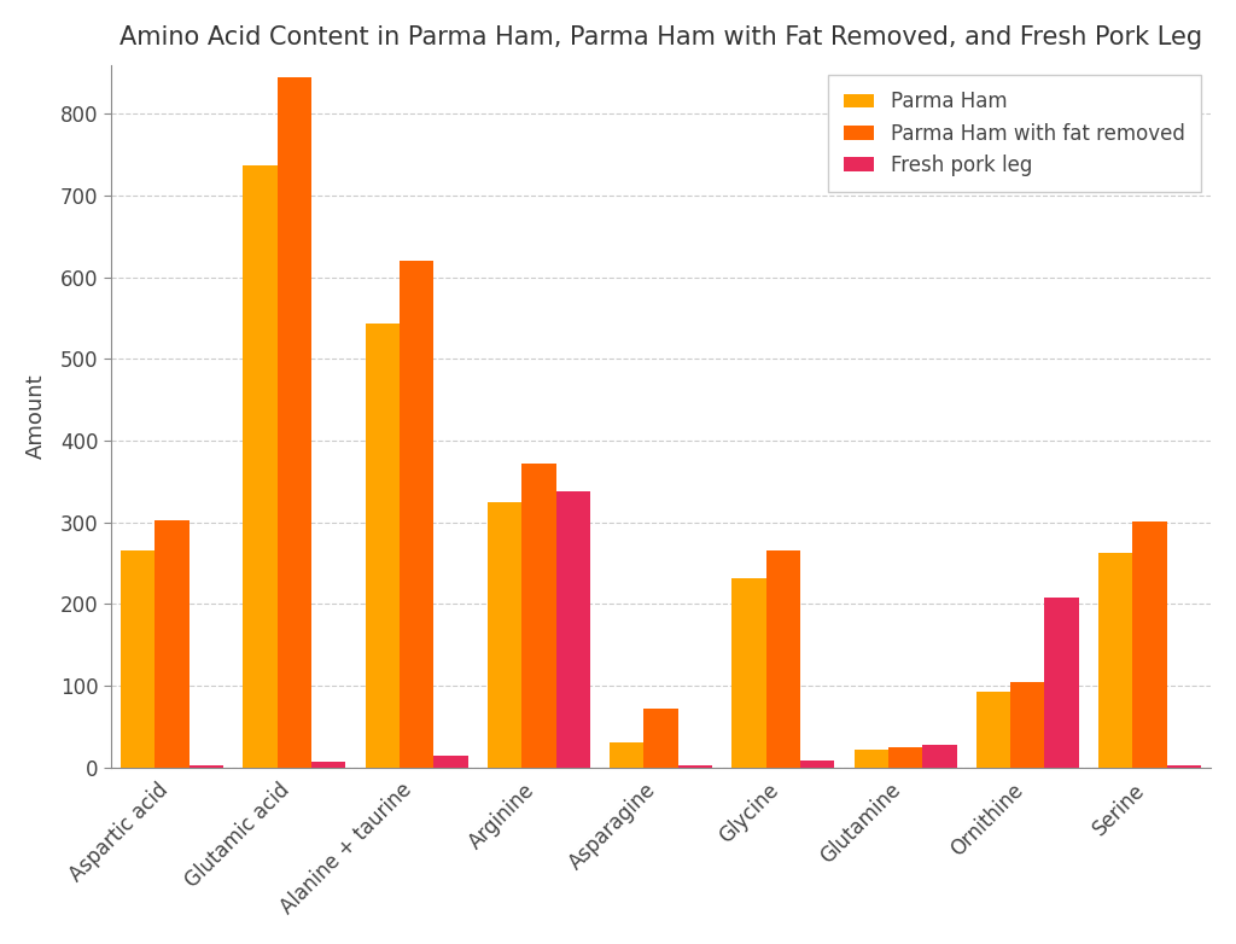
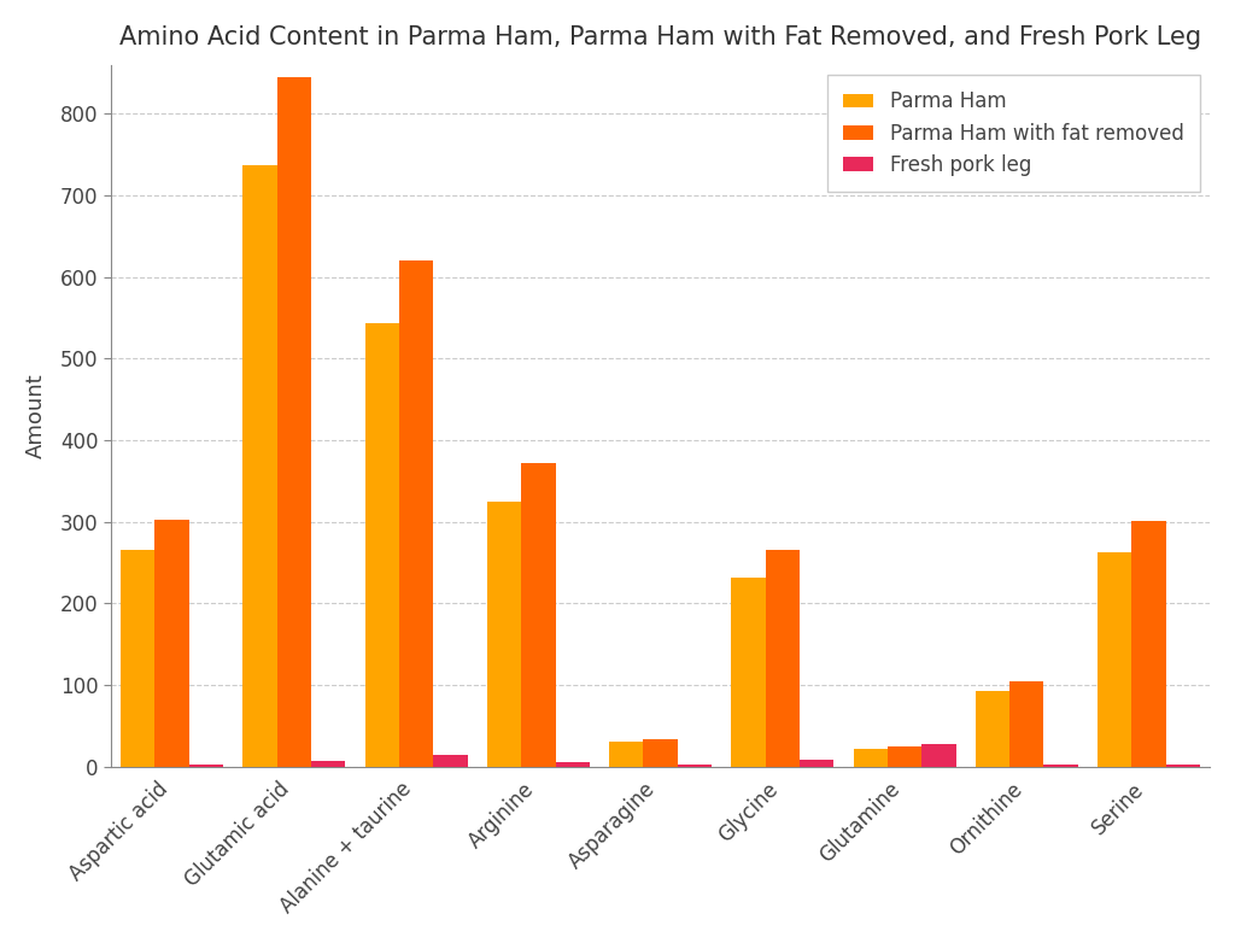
Fresh pork leg/Arginine: 338 -> 5
Parma Ham with fat removed/Asparagine: 72 -> 34
Fresh pork leg/Ornithine: 208 -> 2
